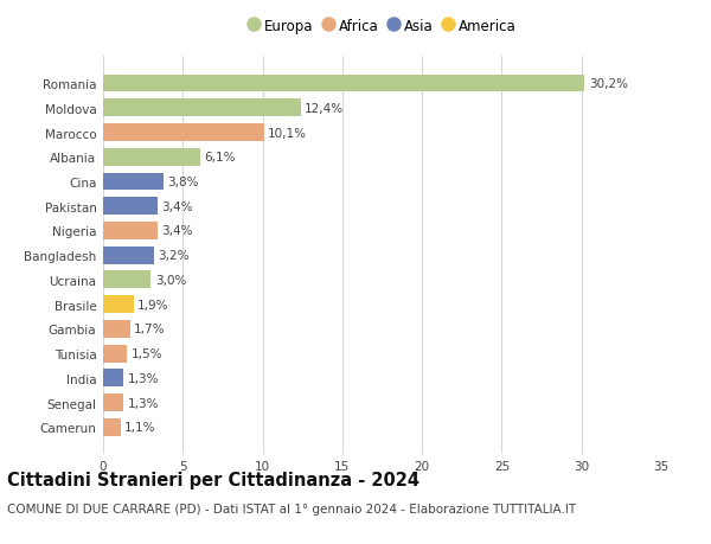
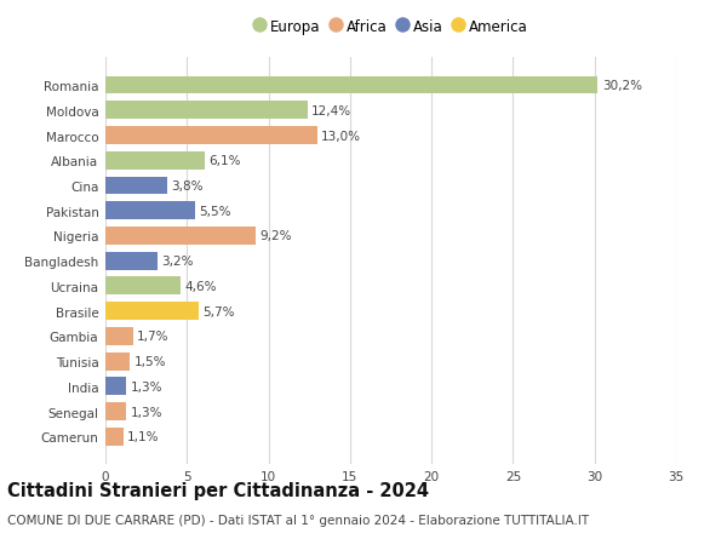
Marocco: 10,1% -> 13,0%
Pakistan: 3,4% -> 5,5%
Nigeria: 3,4% -> 9,2%
Ucraina: 3,0% -> 4,6%
Brasile: 1,9% -> 5,7%
